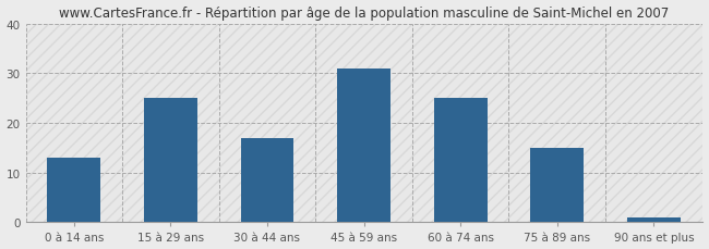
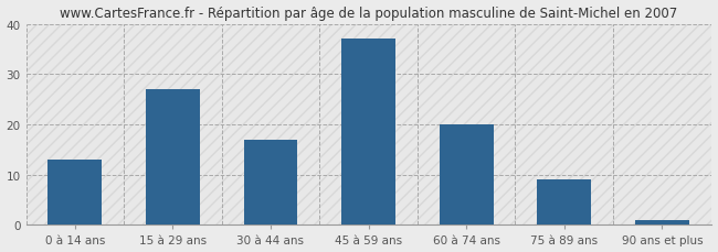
15 à 29 ans: 25 -> 27
45 à 59 ans: 31 -> 37
60 à 74 ans: 25 -> 20
75 à 89 ans: 15 -> 9
